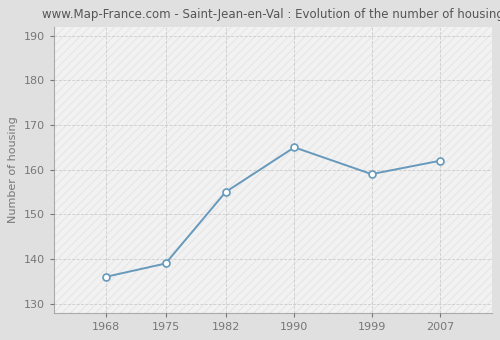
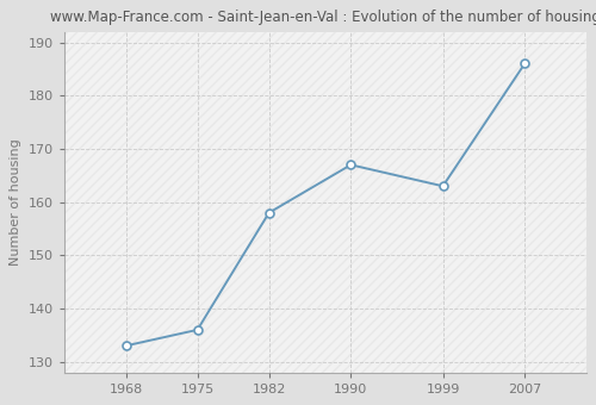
1968: 136 -> 133
1975: 139 -> 136
1982: 155 -> 158
1990: 165 -> 167
1999: 159 -> 163
2007: 162 -> 186
